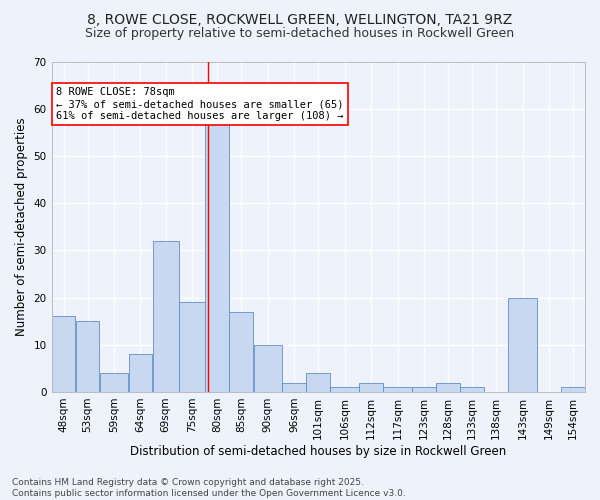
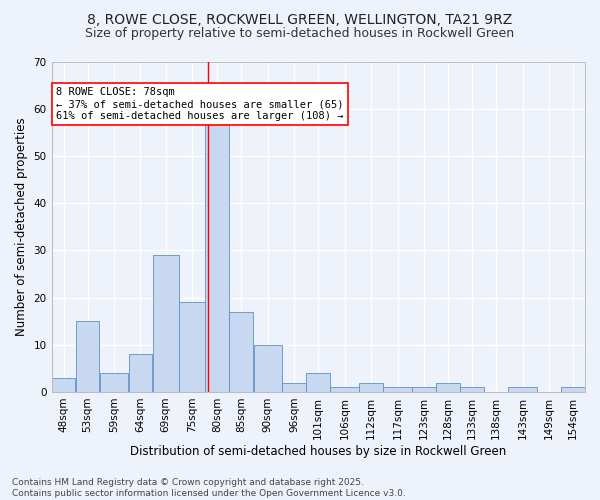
48sqm: 16 -> 3
69sqm: 32 -> 29
143sqm: 20 -> 1
